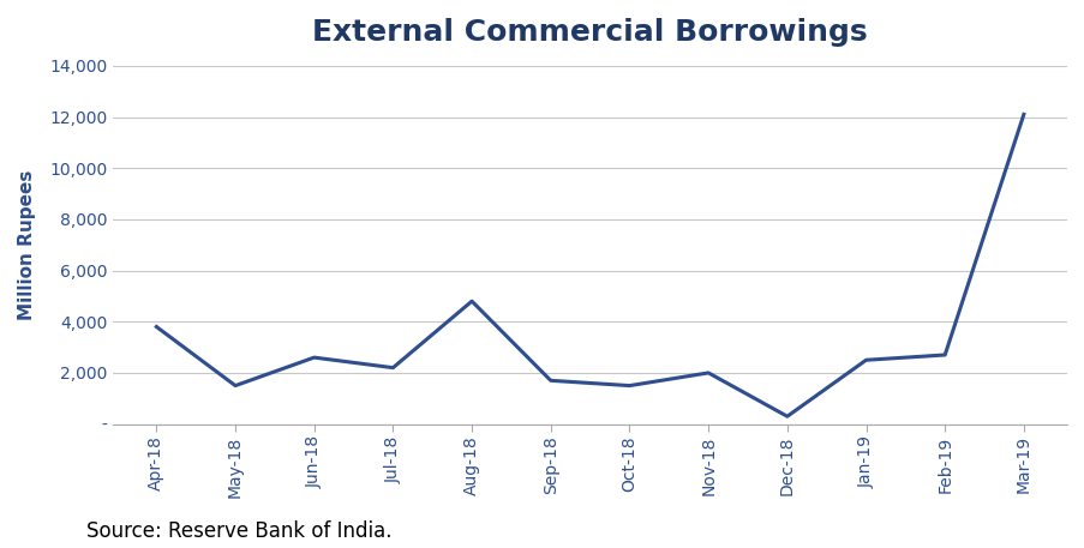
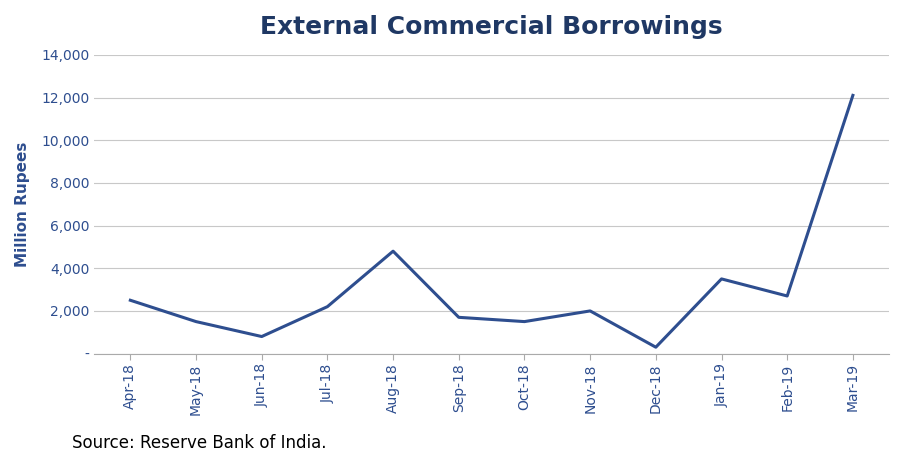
Apr-18: 3,800 -> 2,500
Jun-18: 2,600 -> 800
Jan-19: 2,500 -> 3,500
